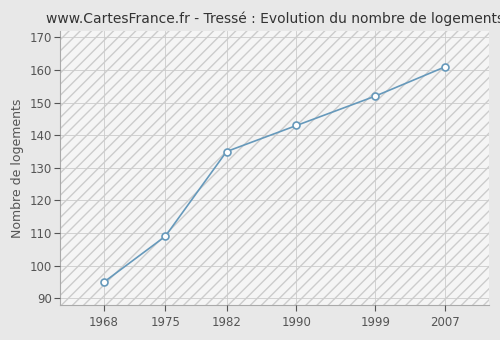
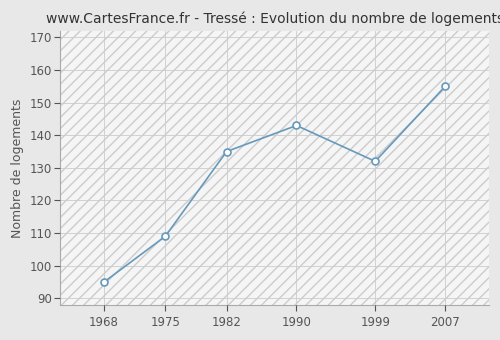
1999: 152 -> 132
2007: 161 -> 155
